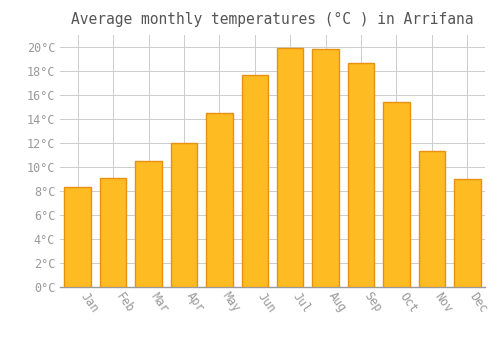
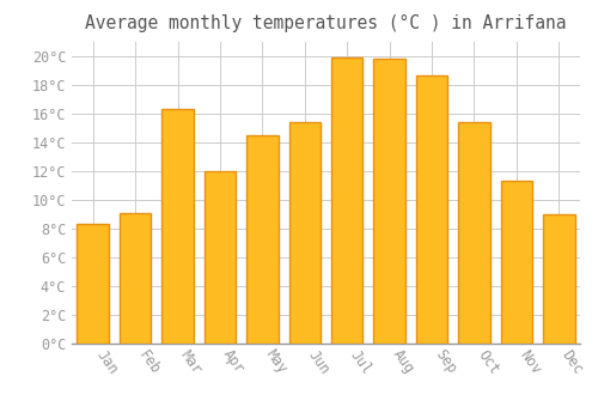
Mar: 10.5°C -> 16.3°C
Jun: 17.7°C -> 15.4°C
